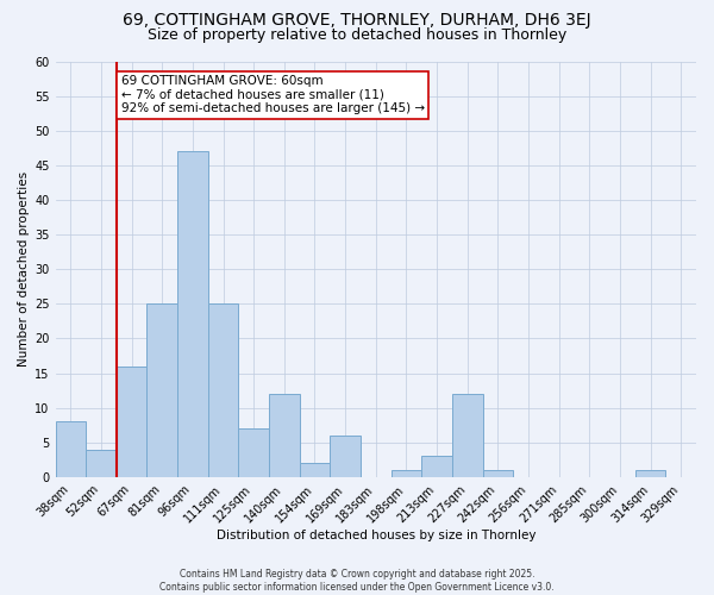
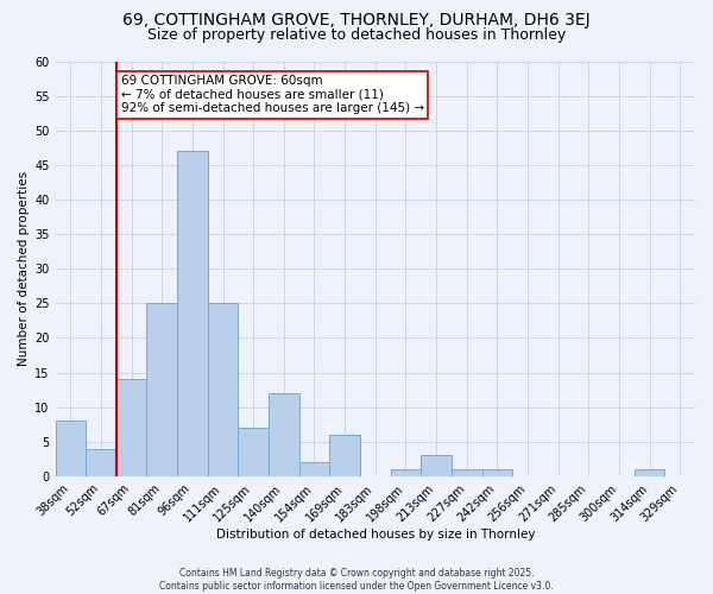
67sqm: 16 -> 14
227sqm: 12 -> 1
